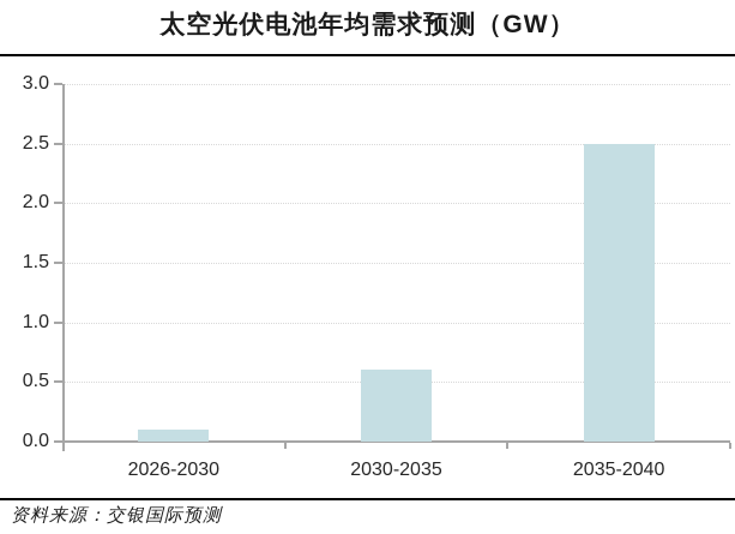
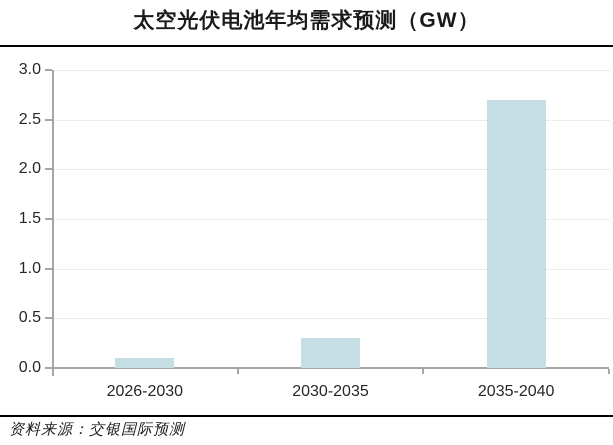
2030-2035: 0.6 -> 0.3
2035-2040: 2.5 -> 2.7
